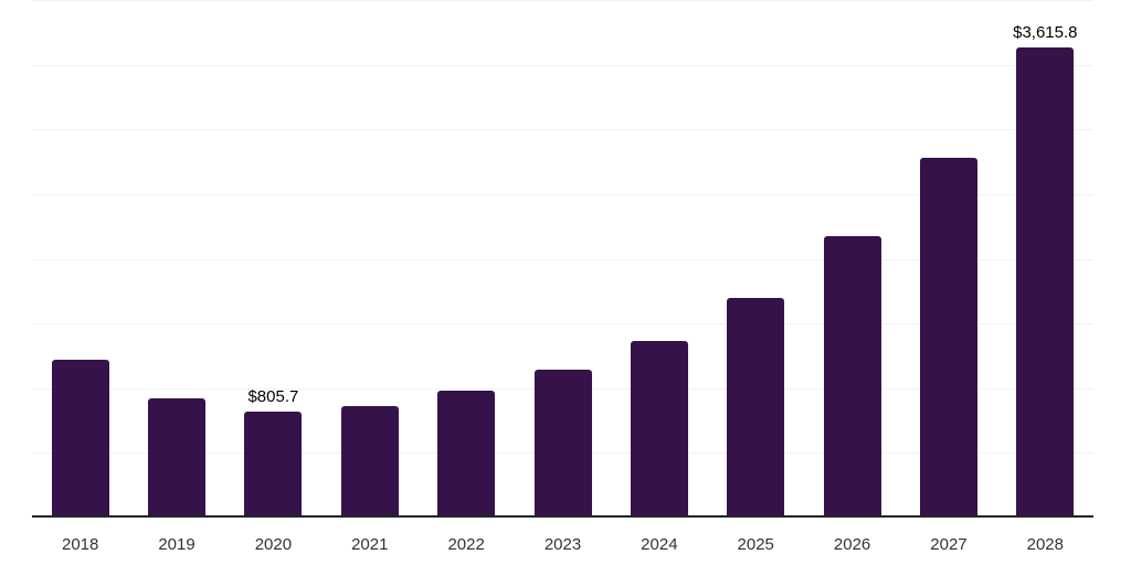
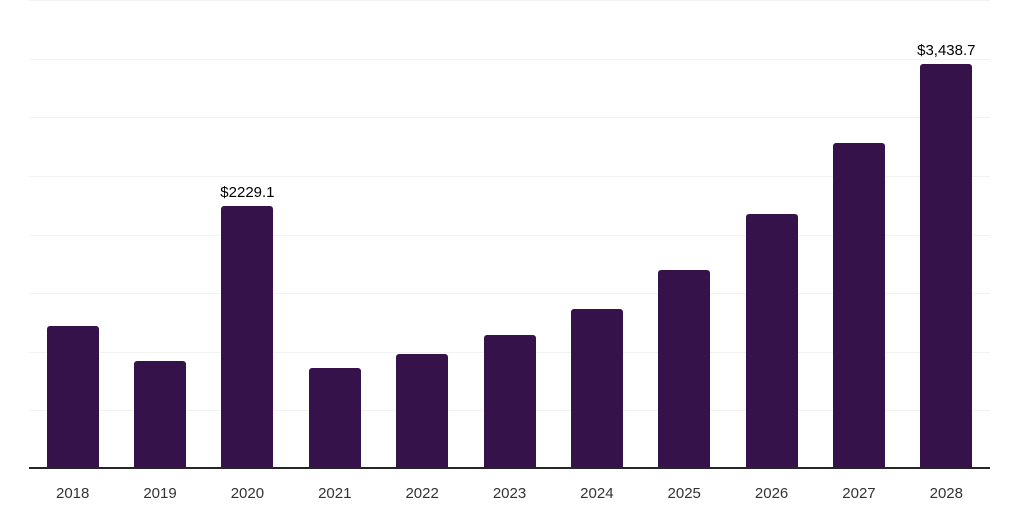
2020: $805.7 -> $2229.1
2028: $3,615.8 -> $3,438.7
